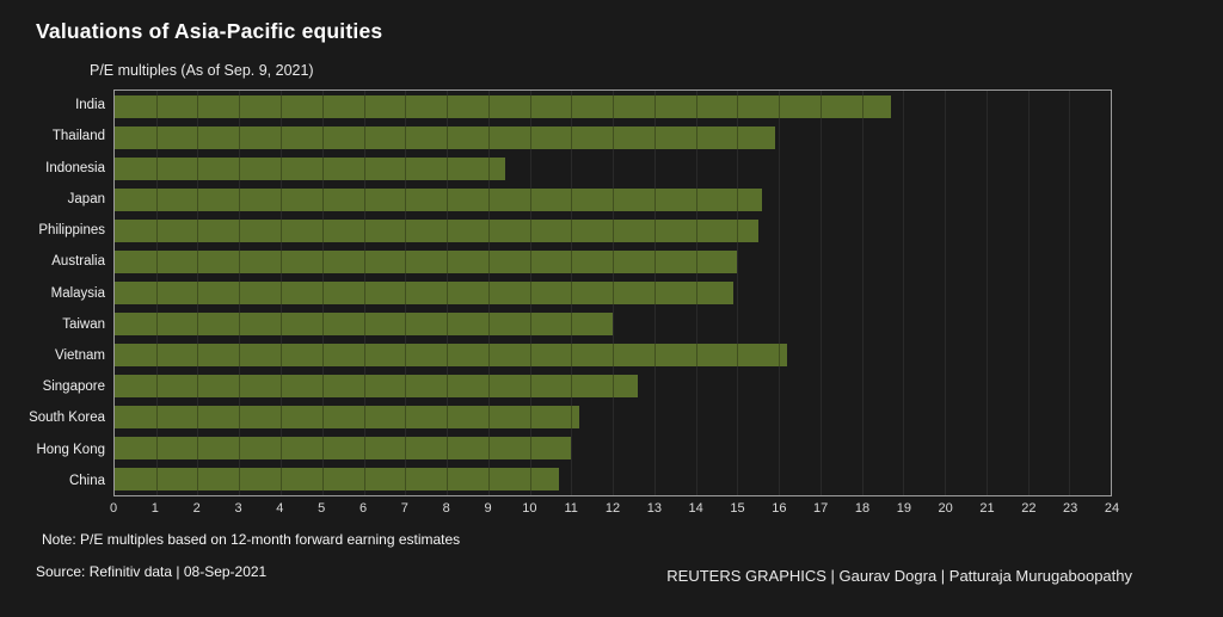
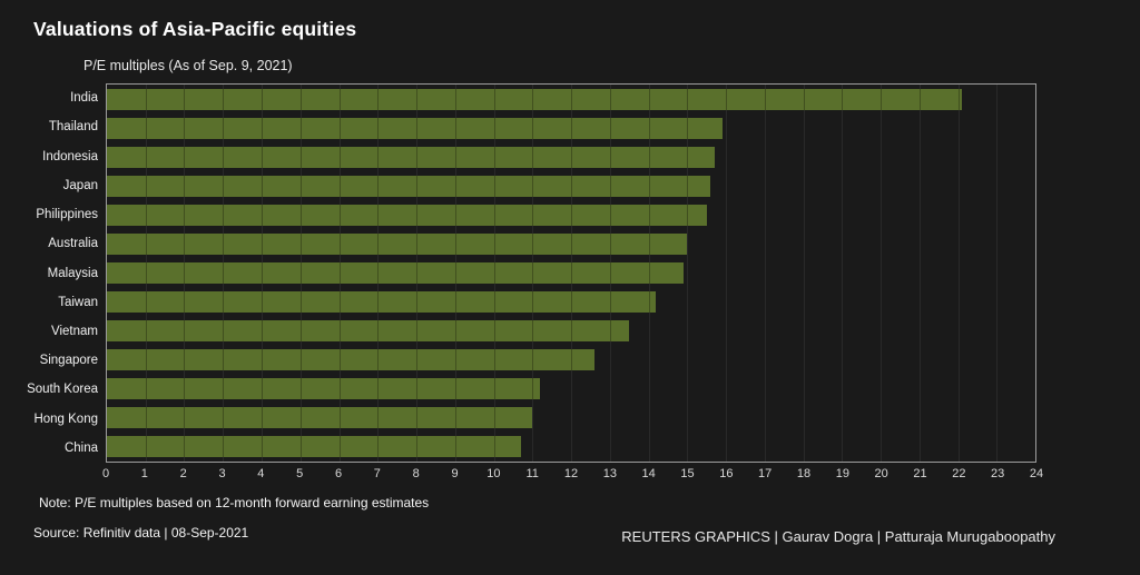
India: 18.7 -> 22.1
Indonesia: 9.4 -> 15.7
Taiwan: 12.0 -> 14.2
Vietnam: 16.2 -> 13.5
